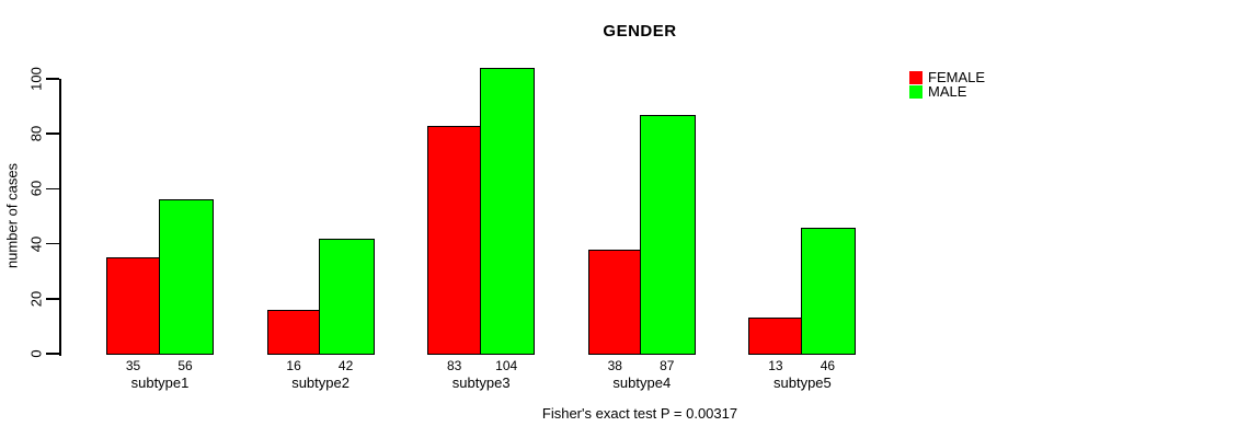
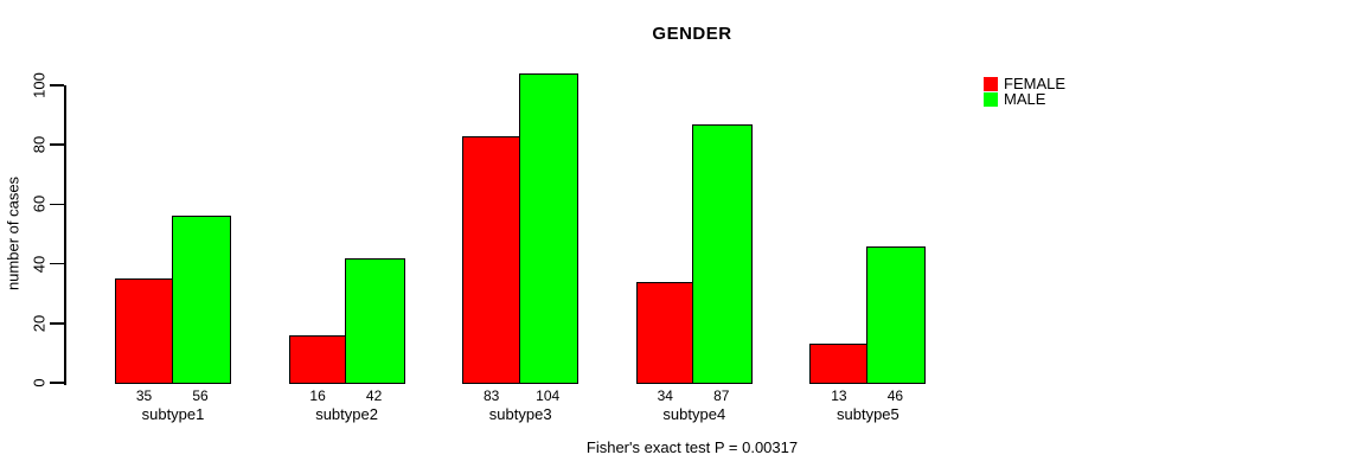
FEMALE/subtype4: 38 -> 34
